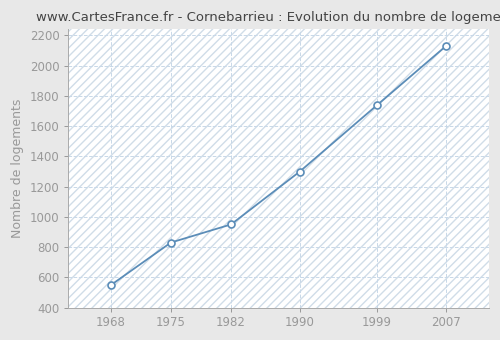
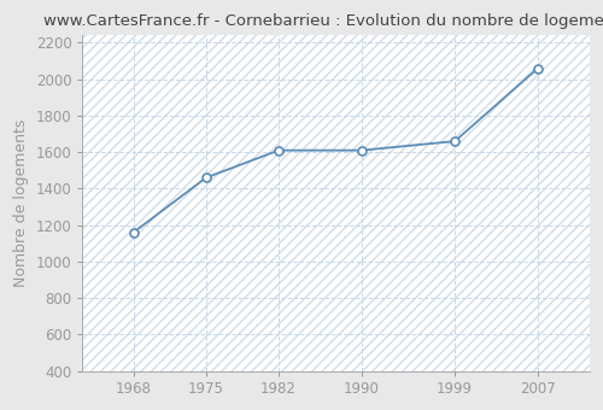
1968: 550 -> 1160
1975: 830 -> 1460
1982: 950 -> 1610
1990: 1300 -> 1610
1999: 1740 -> 1660
2007: 2130 -> 2060
